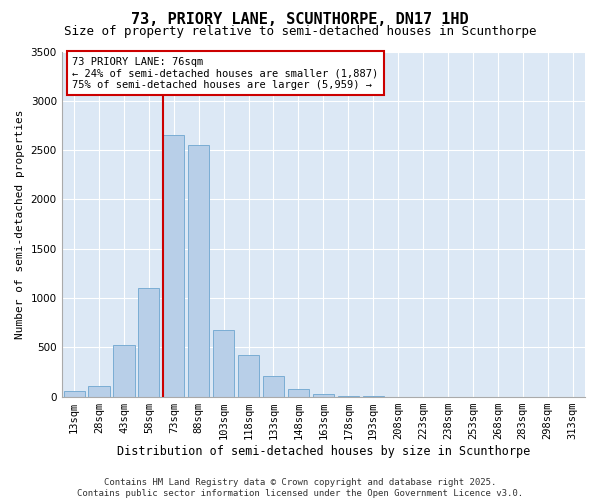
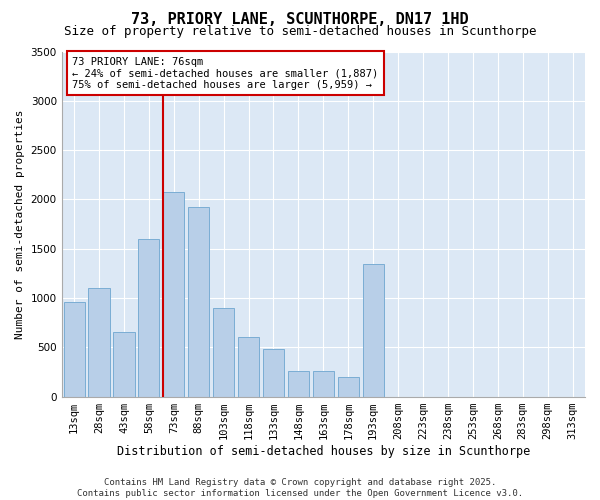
13sqm: 60 -> 960
28sqm: 100 -> 1100
43sqm: 520 -> 660
58sqm: 1100 -> 1600
73sqm: 2650 -> 2080
88sqm: 2550 -> 1920
103sqm: 680 -> 900
118sqm: 420 -> 600
133sqm: 210 -> 480
148sqm: 80 -> 260
163sqm: 30 -> 260
178sqm: 10 -> 200
193sqm: 0 -> 1340
